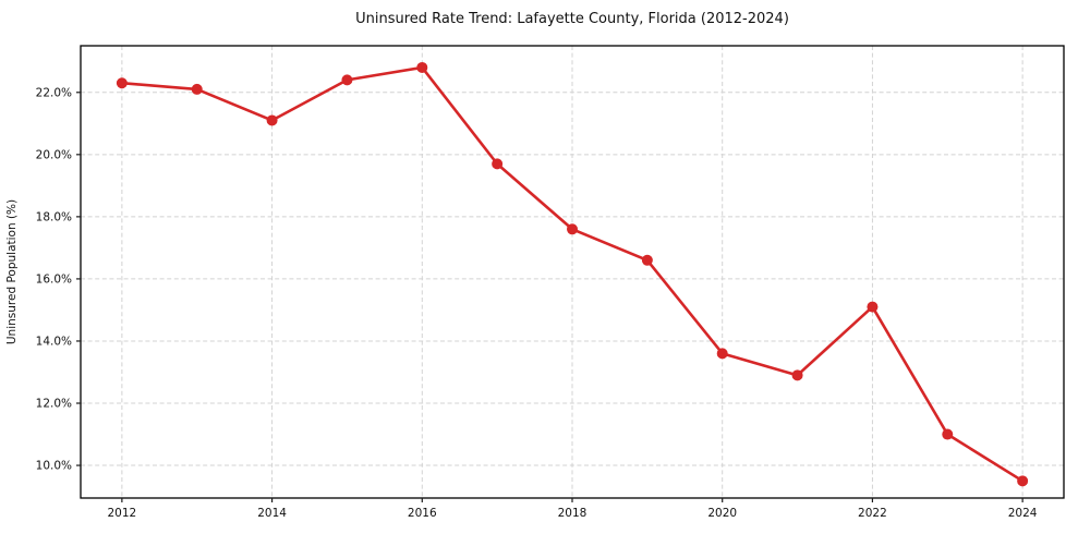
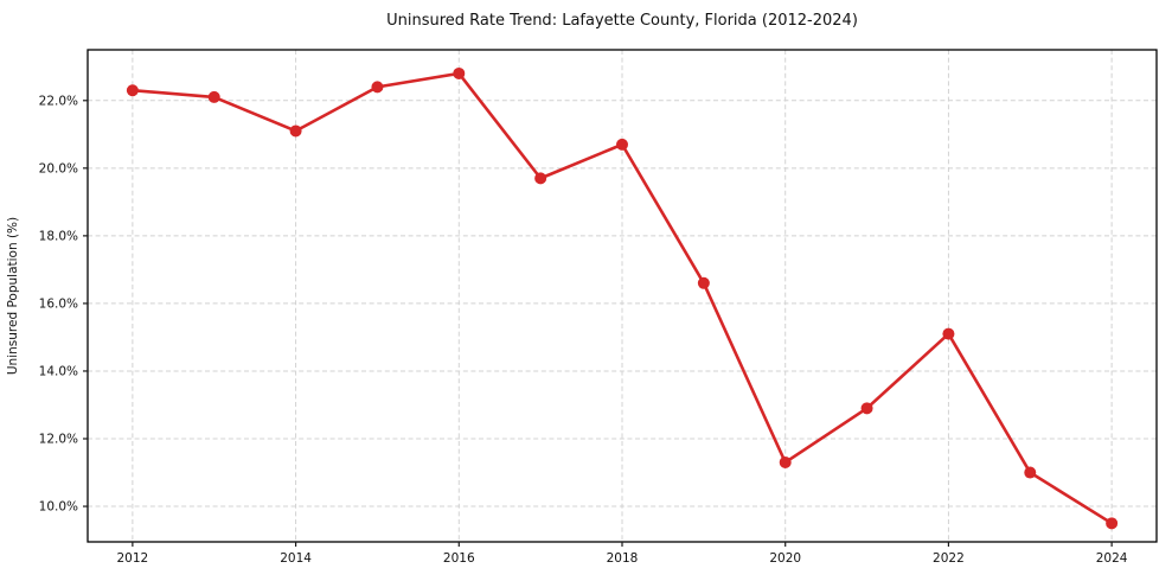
2018: 17.6% -> 20.7%
2020: 13.6% -> 11.3%
